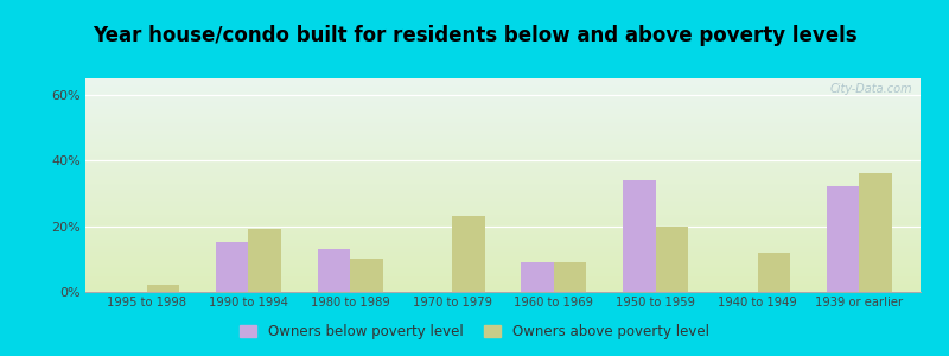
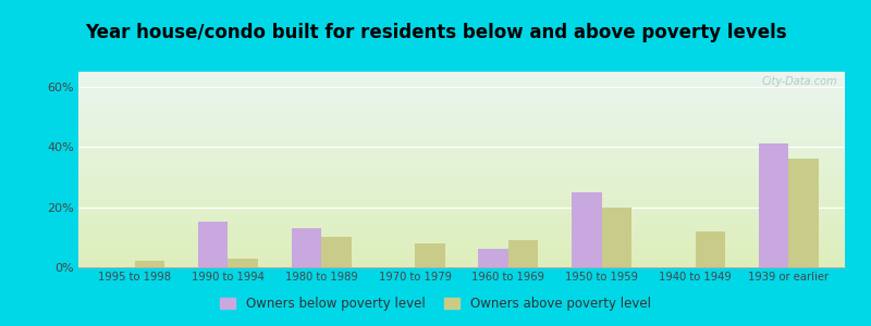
Owners above poverty level/1990 to 1994: 19% -> 3%
Owners above poverty level/1970 to 1979: 23% -> 8%
Owners below poverty level/1960 to 1969: 9% -> 6%
Owners below poverty level/1950 to 1959: 34% -> 25%
Owners below poverty level/1939 or earlier: 32% -> 41%
